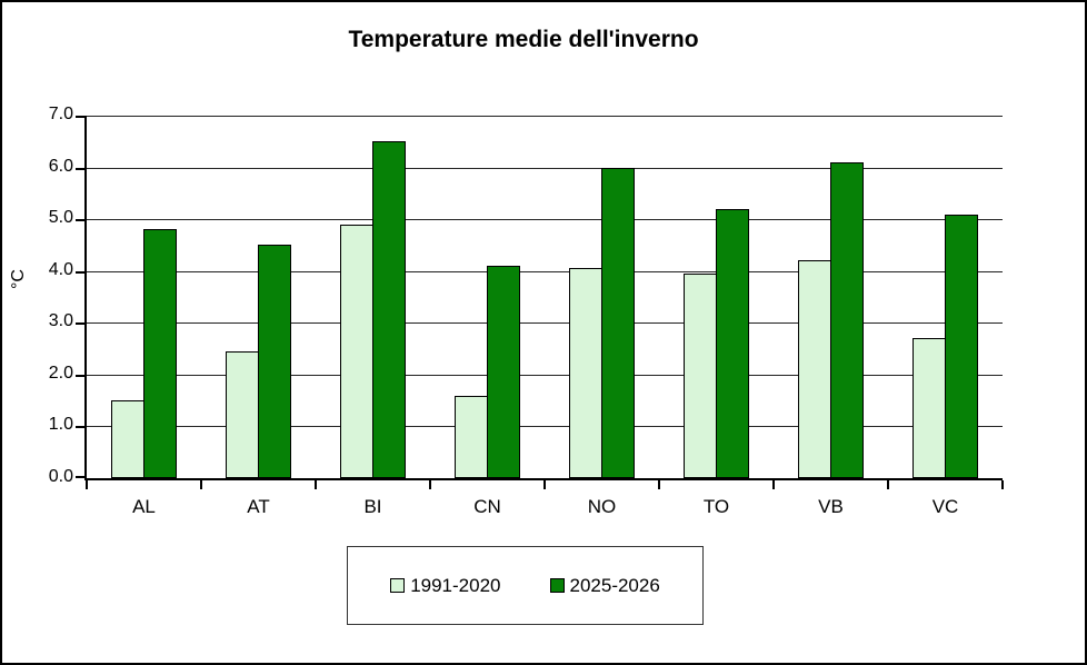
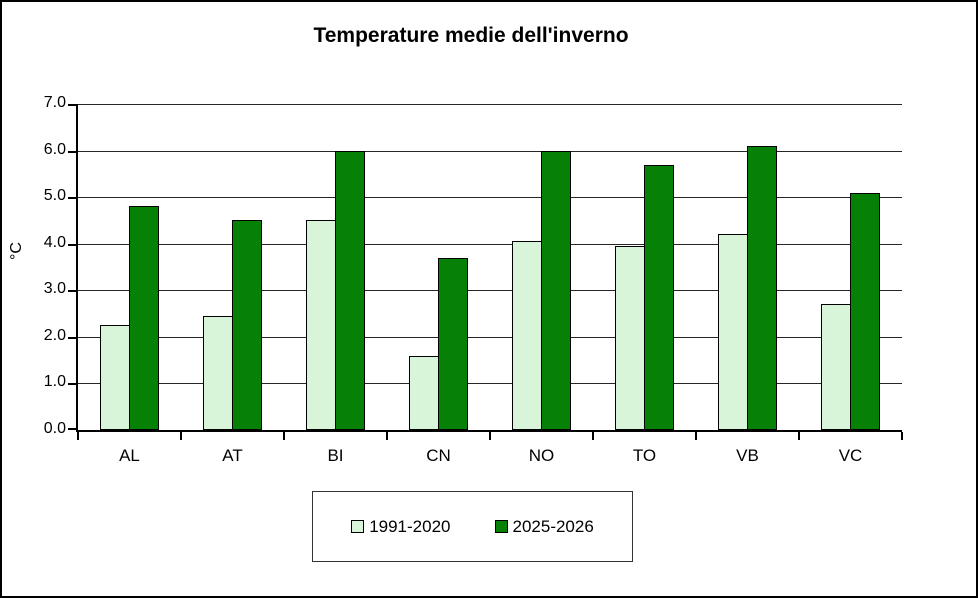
1991-2020/AL: 1.5 -> 2.2
1991-2020/BI: 4.9 -> 4.5
2025-2026/BI: 6.5 -> 6.0
2025-2026/CN: 4.1 -> 3.7
2025-2026/TO: 5.2 -> 5.7
